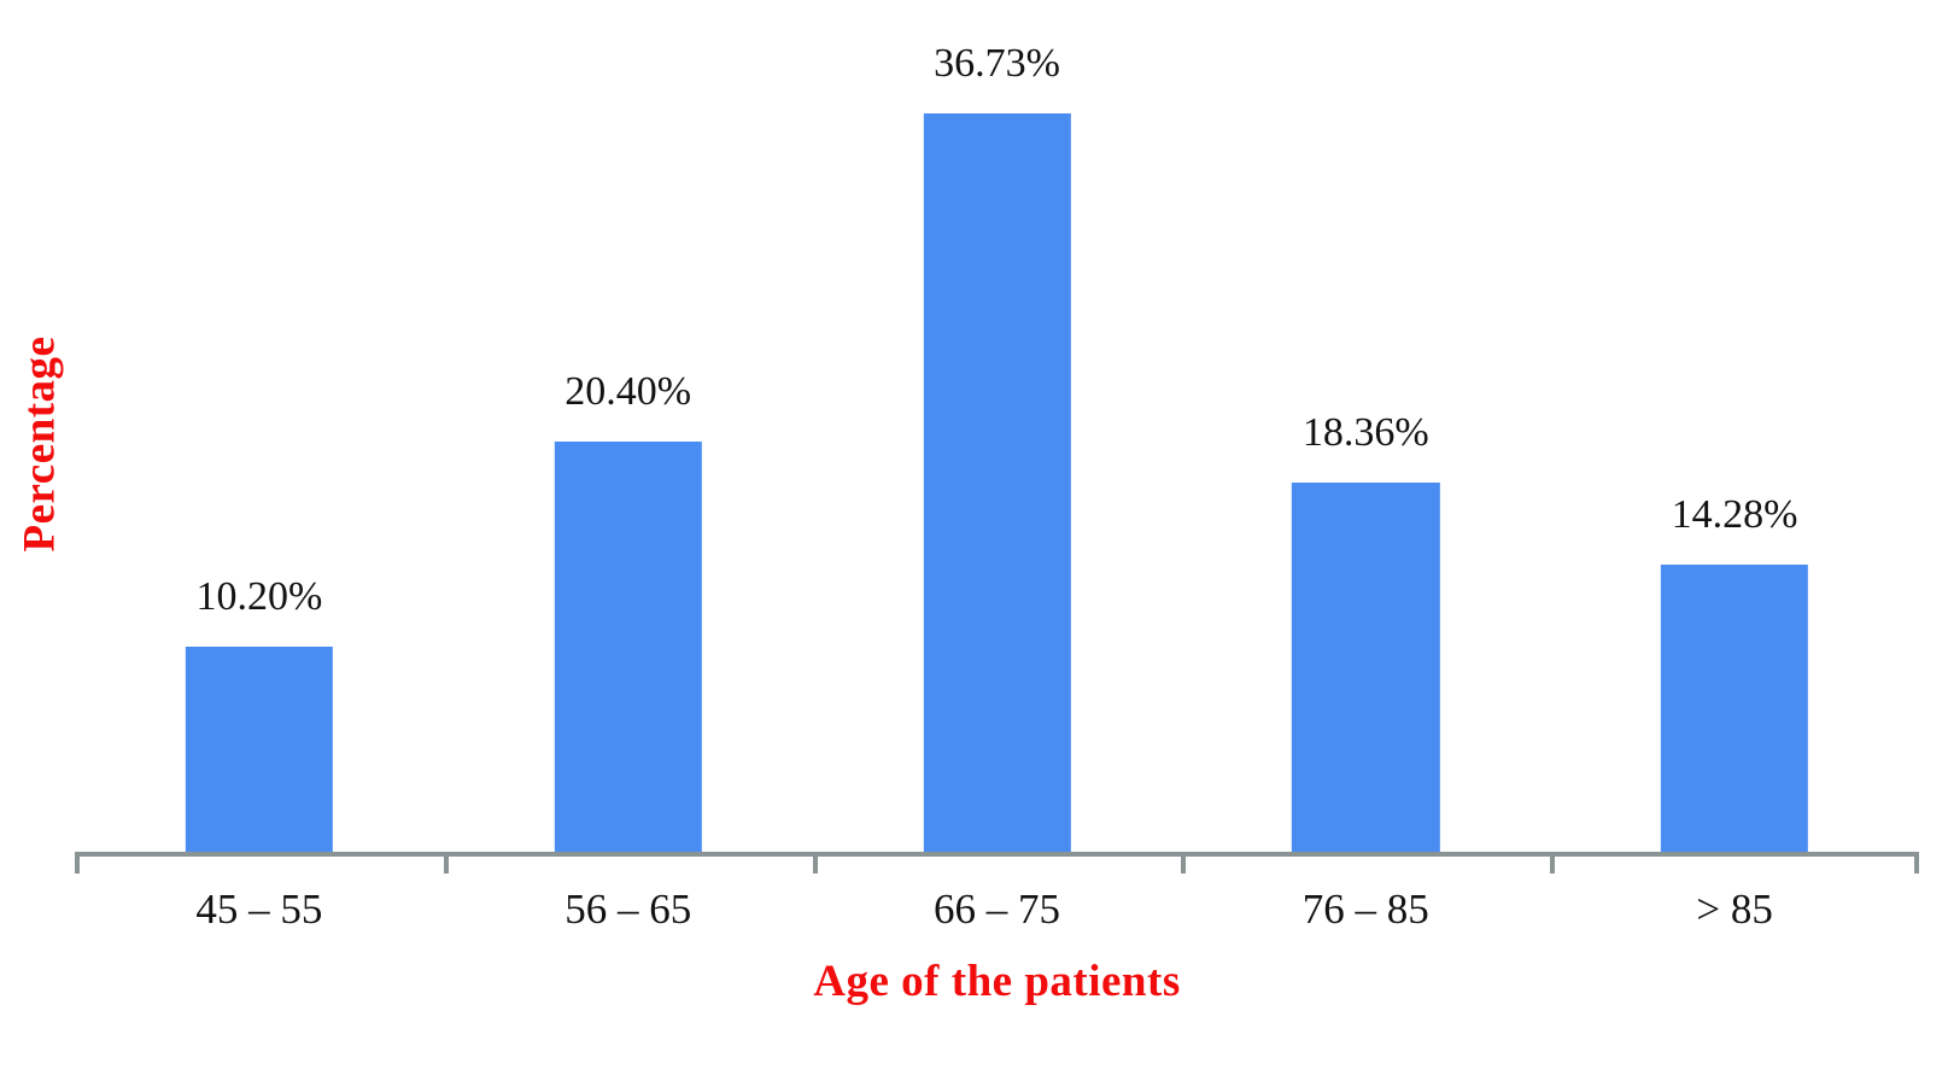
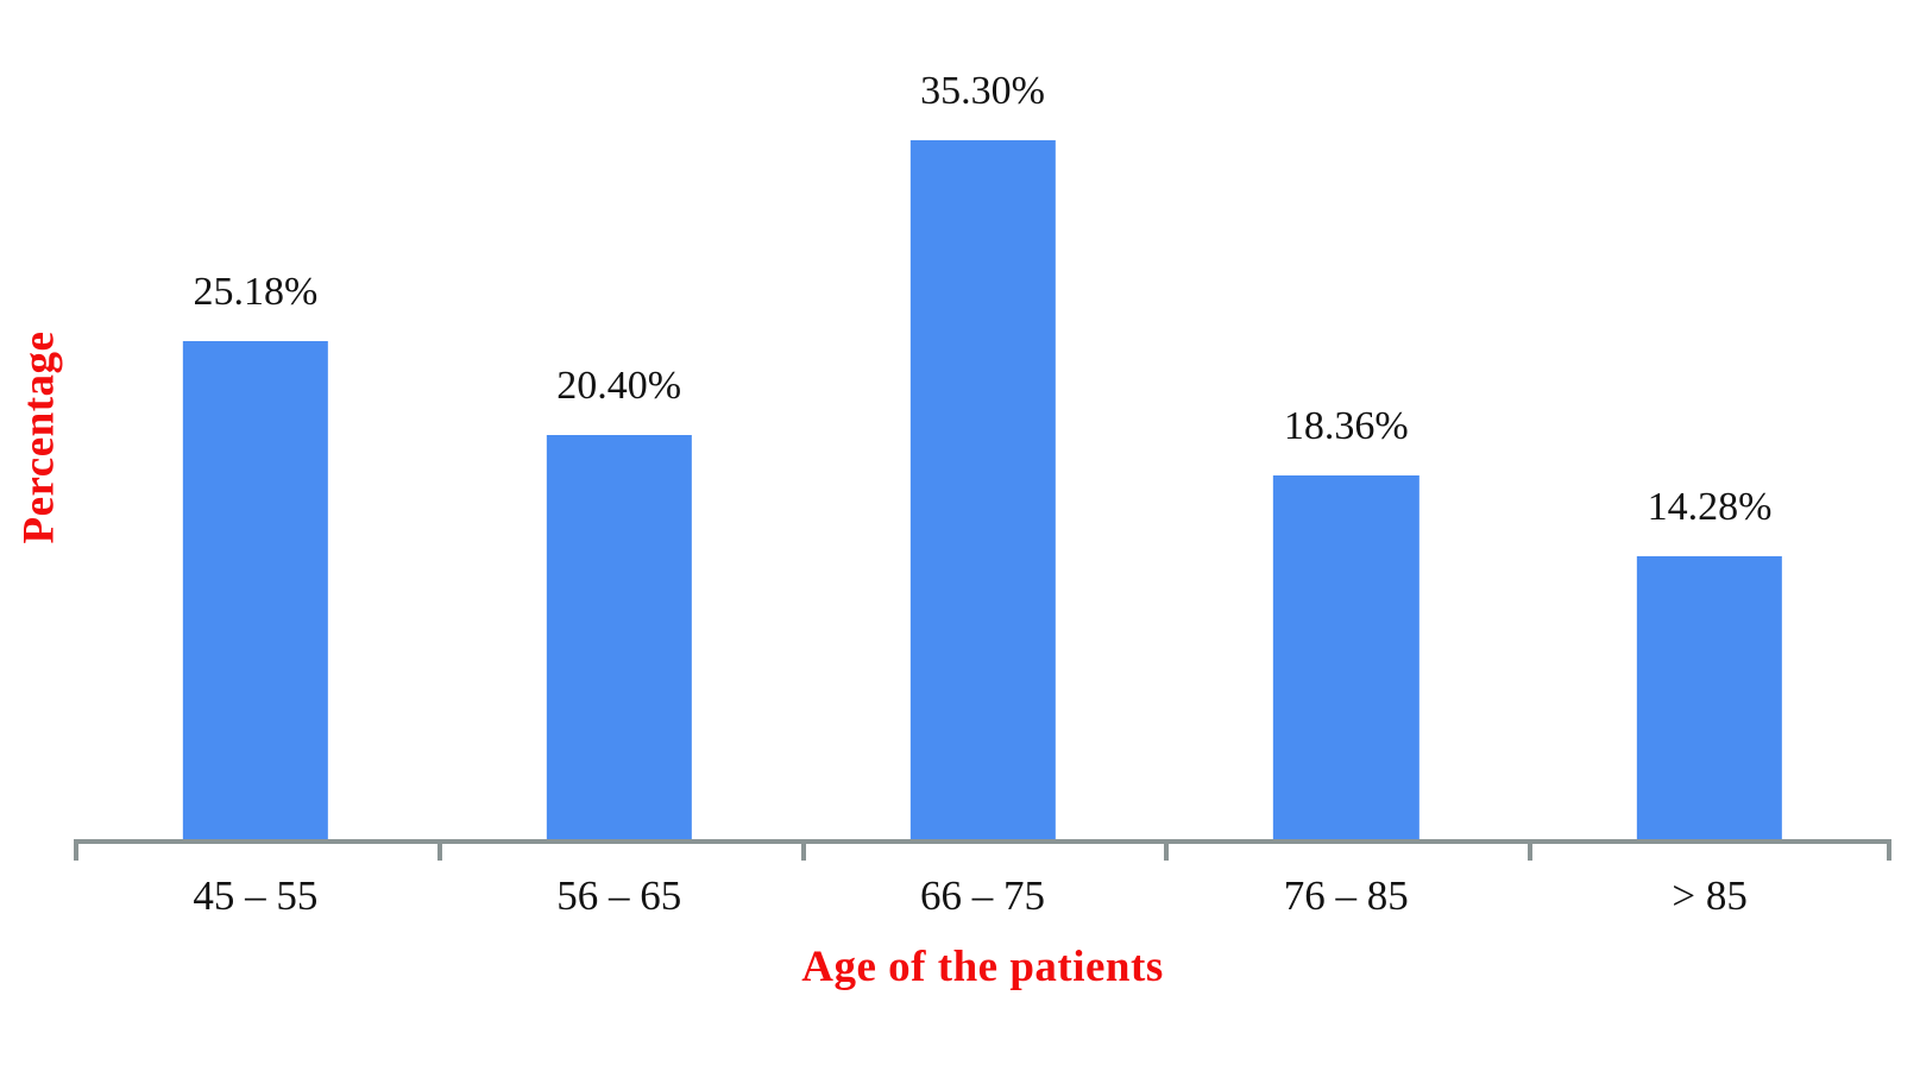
45 – 55: 10.20% -> 25.18%
66 – 75: 36.73% -> 35.30%
